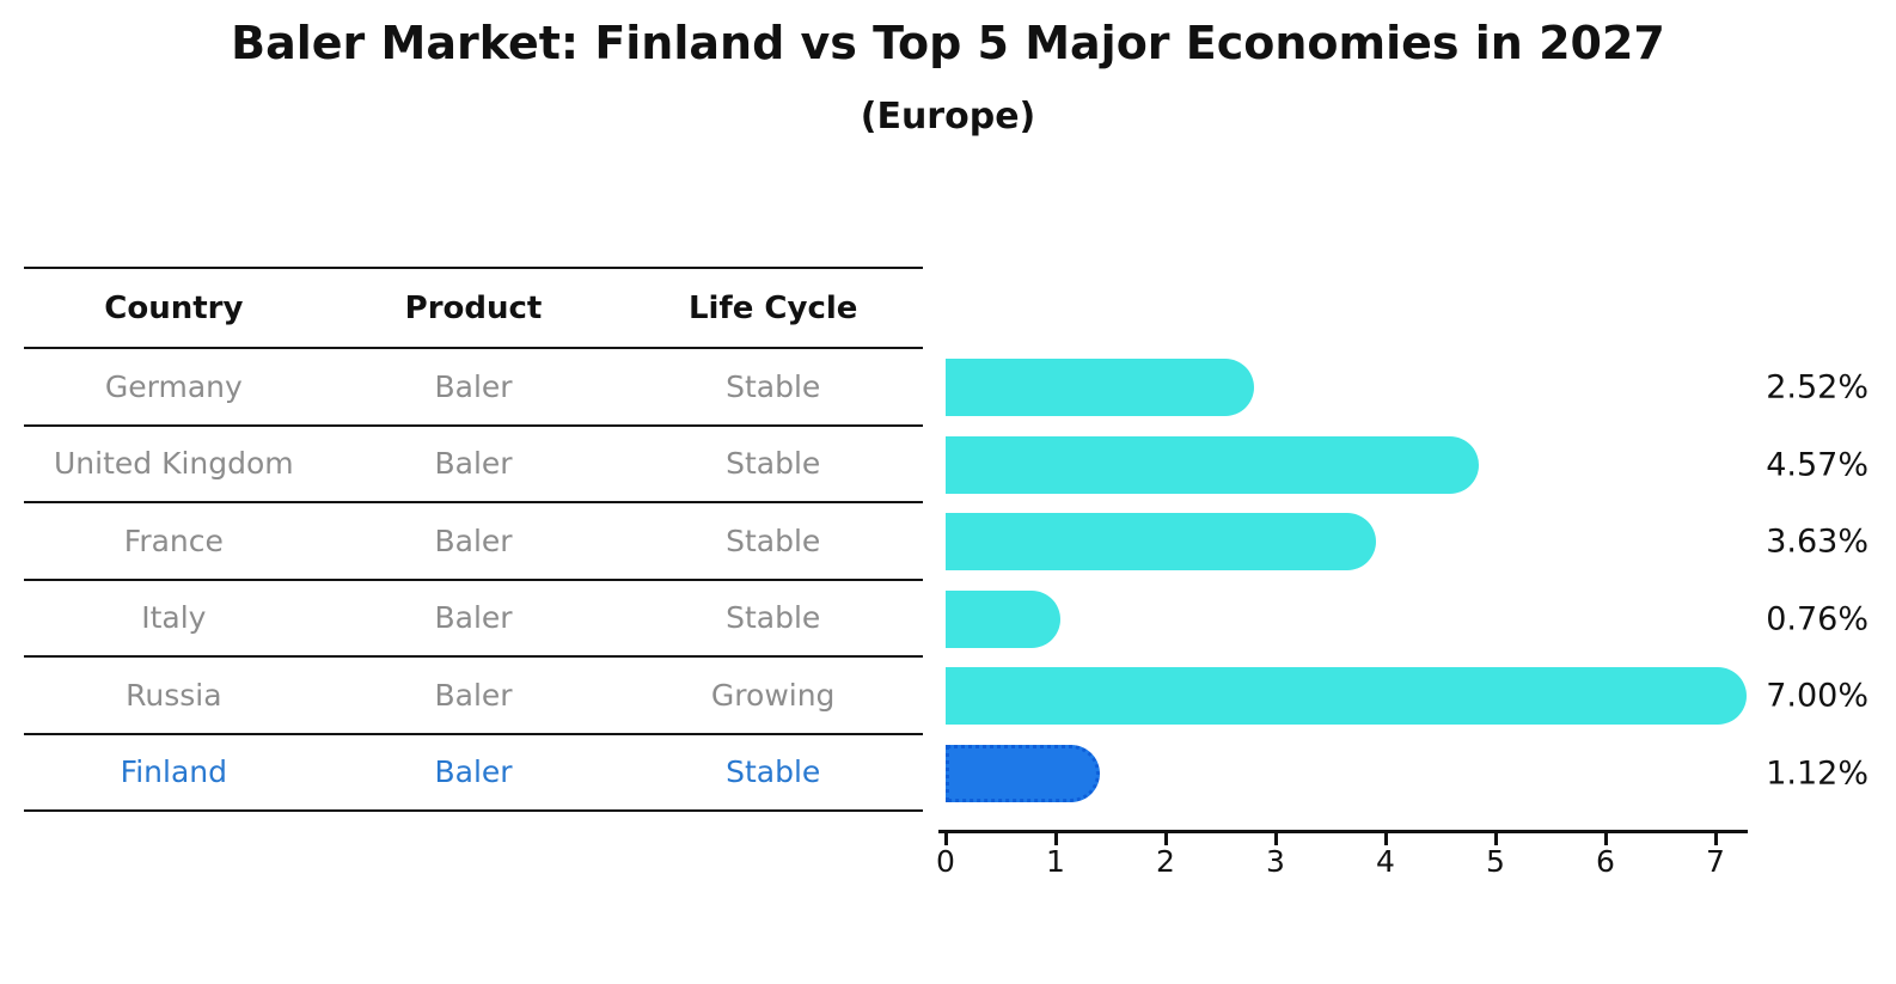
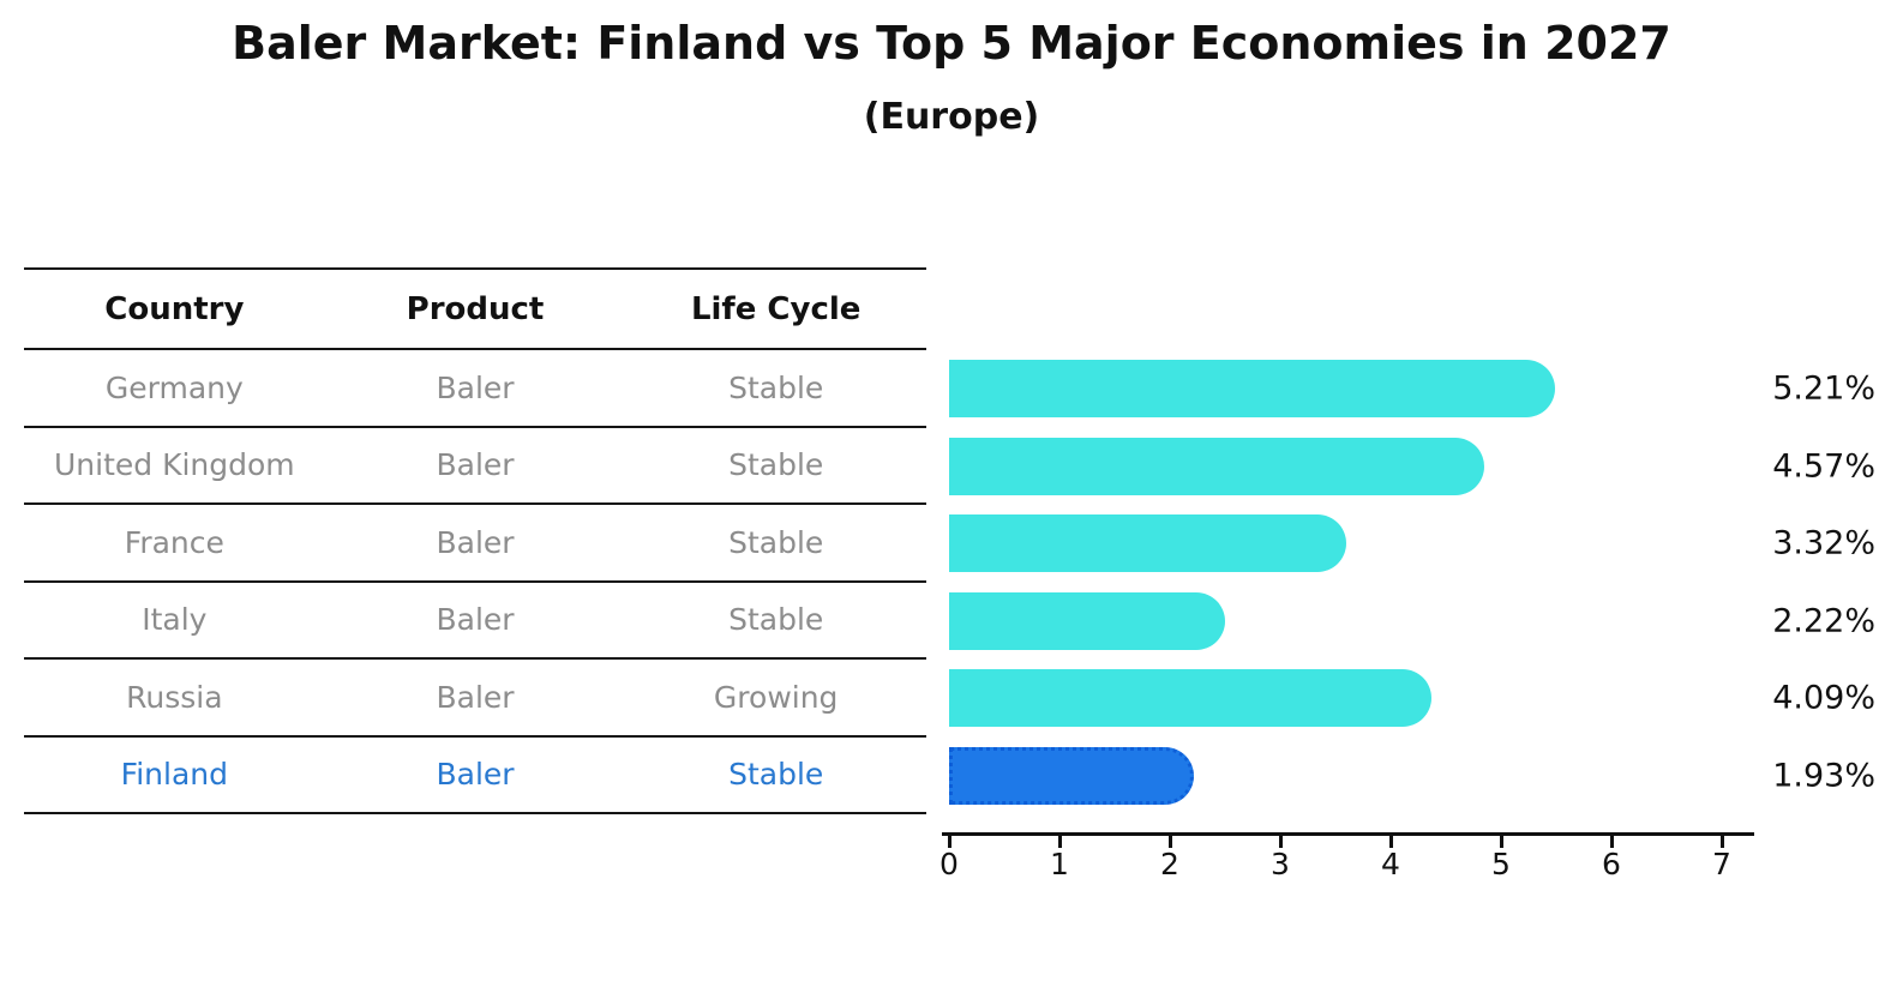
Germany: 2.52% -> 5.21%
France: 3.63% -> 3.32%
Italy: 0.76% -> 2.22%
Russia: 7.00% -> 4.09%
Finland: 1.12% -> 1.93%
